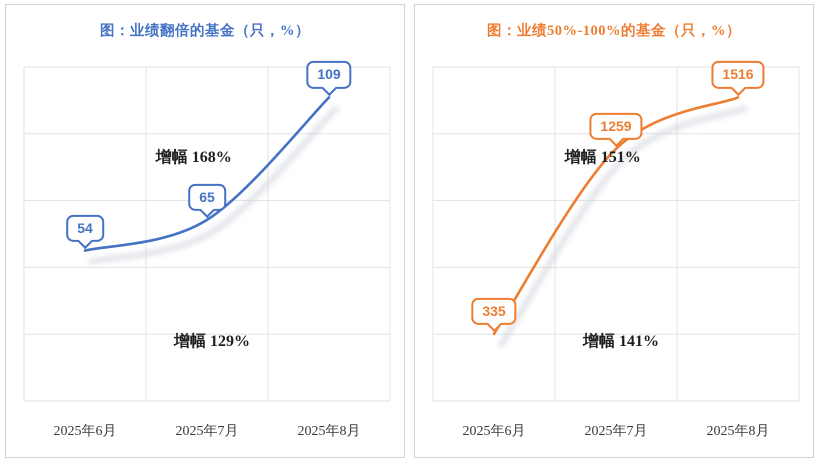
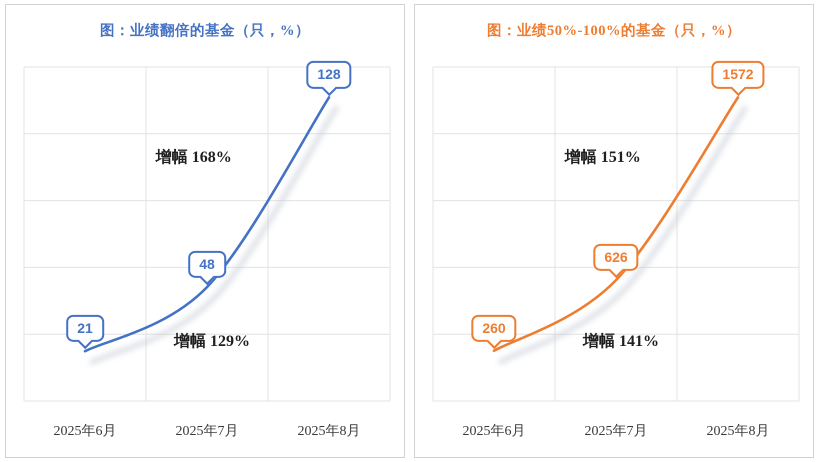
图：业绩翻倍的基金（只，%）/2025年6月: 54 -> 21
图：业绩翻倍的基金（只，%）/2025年7月: 65 -> 48
图：业绩翻倍的基金（只，%）/2025年8月: 109 -> 128
图：业绩50%-100%的基金（只，%）/2025年6月: 335 -> 260
图：业绩50%-100%的基金（只，%）/2025年7月: 1259 -> 626
图：业绩50%-100%的基金（只，%）/2025年8月: 1516 -> 1572
